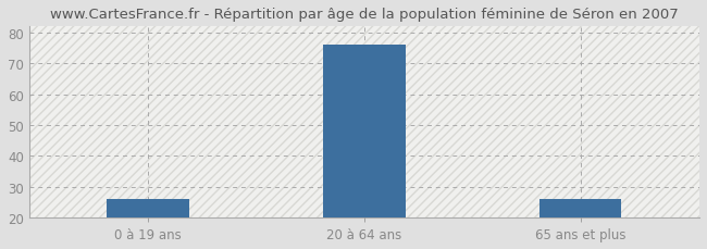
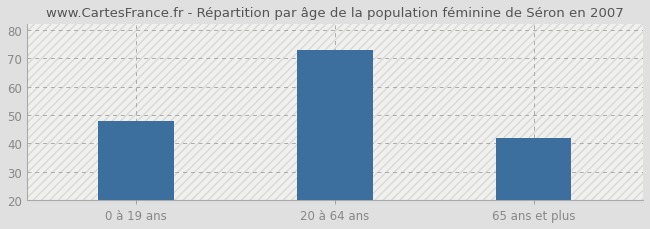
0 à 19 ans: 26 -> 48
20 à 64 ans: 76 -> 73
65 ans et plus: 26 -> 42
